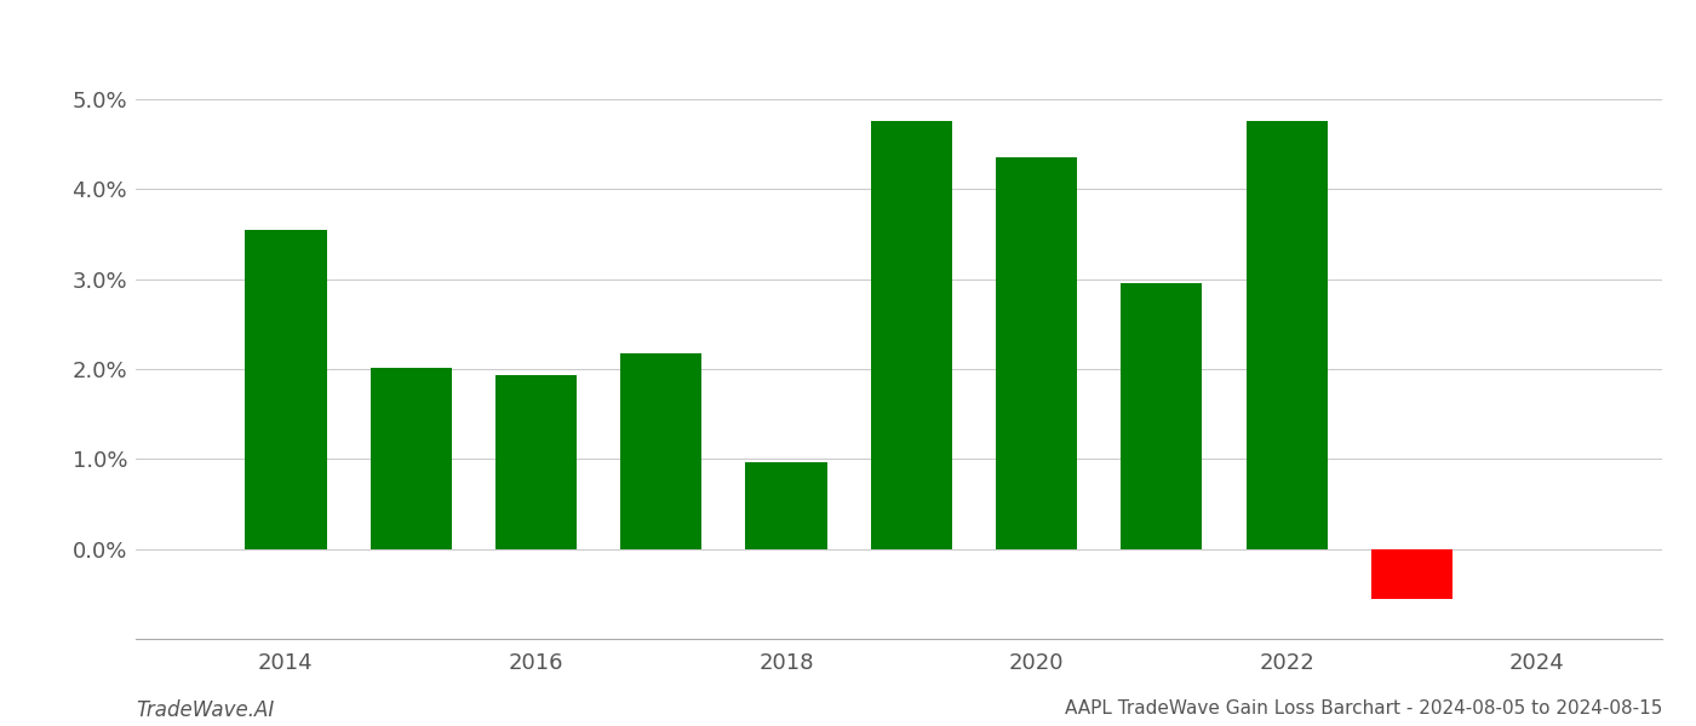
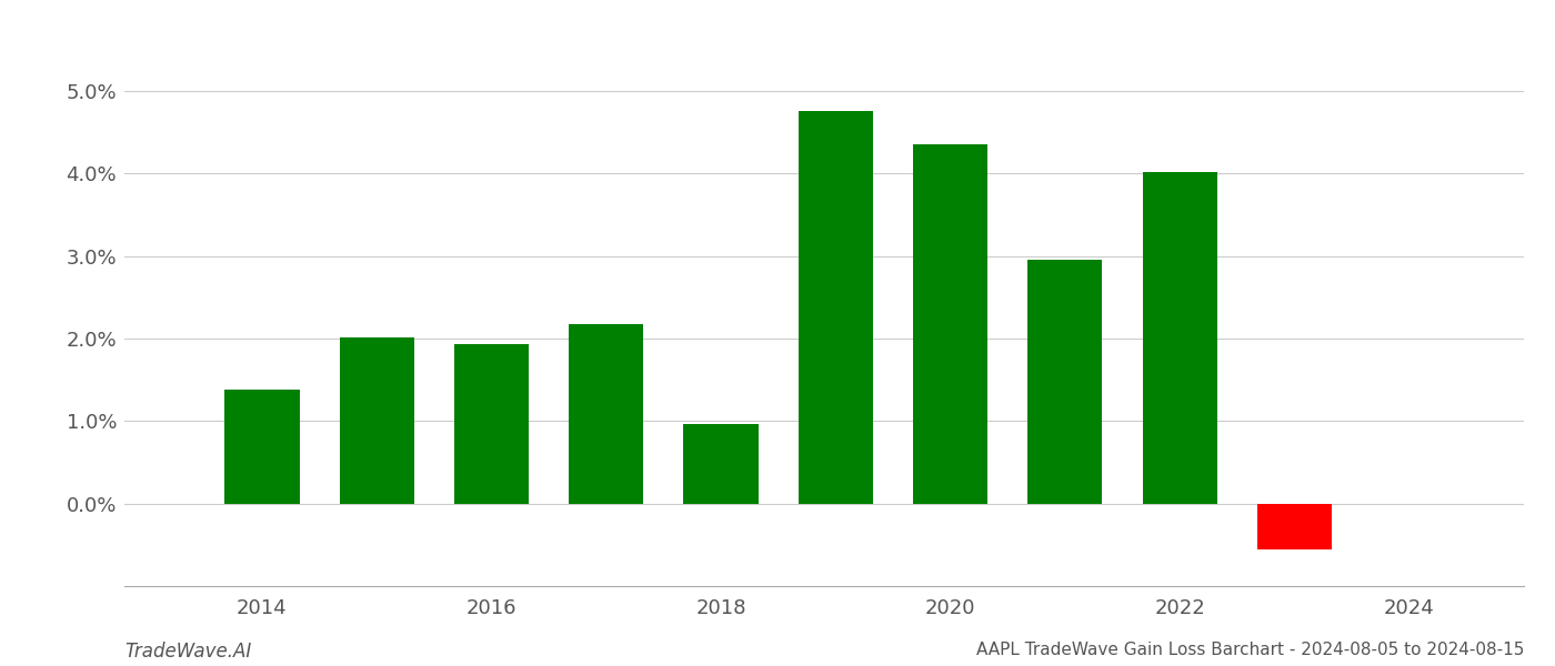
2014: 3.55% -> 1.38%
2022: 4.76% -> 4.02%
